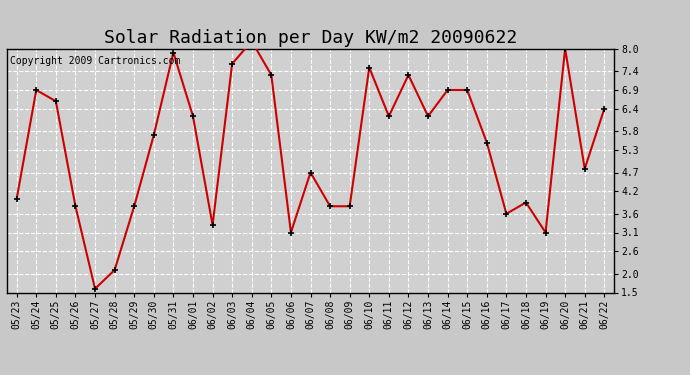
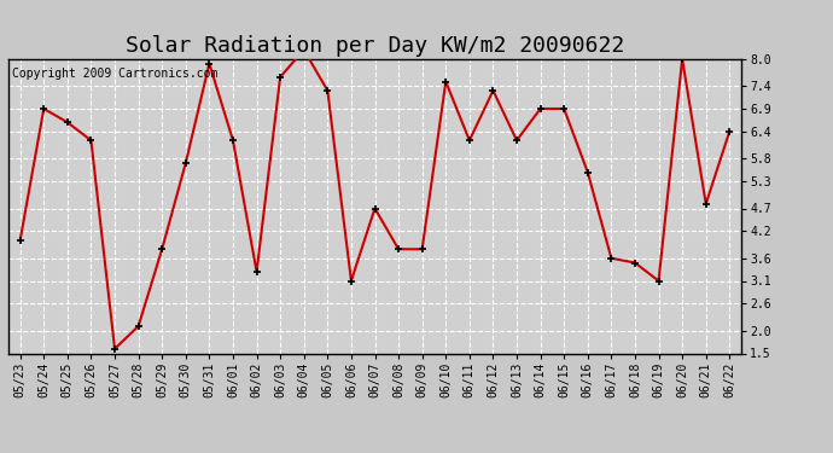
05/26: 3.8 -> 6.2
06/18: 3.9 -> 3.5
